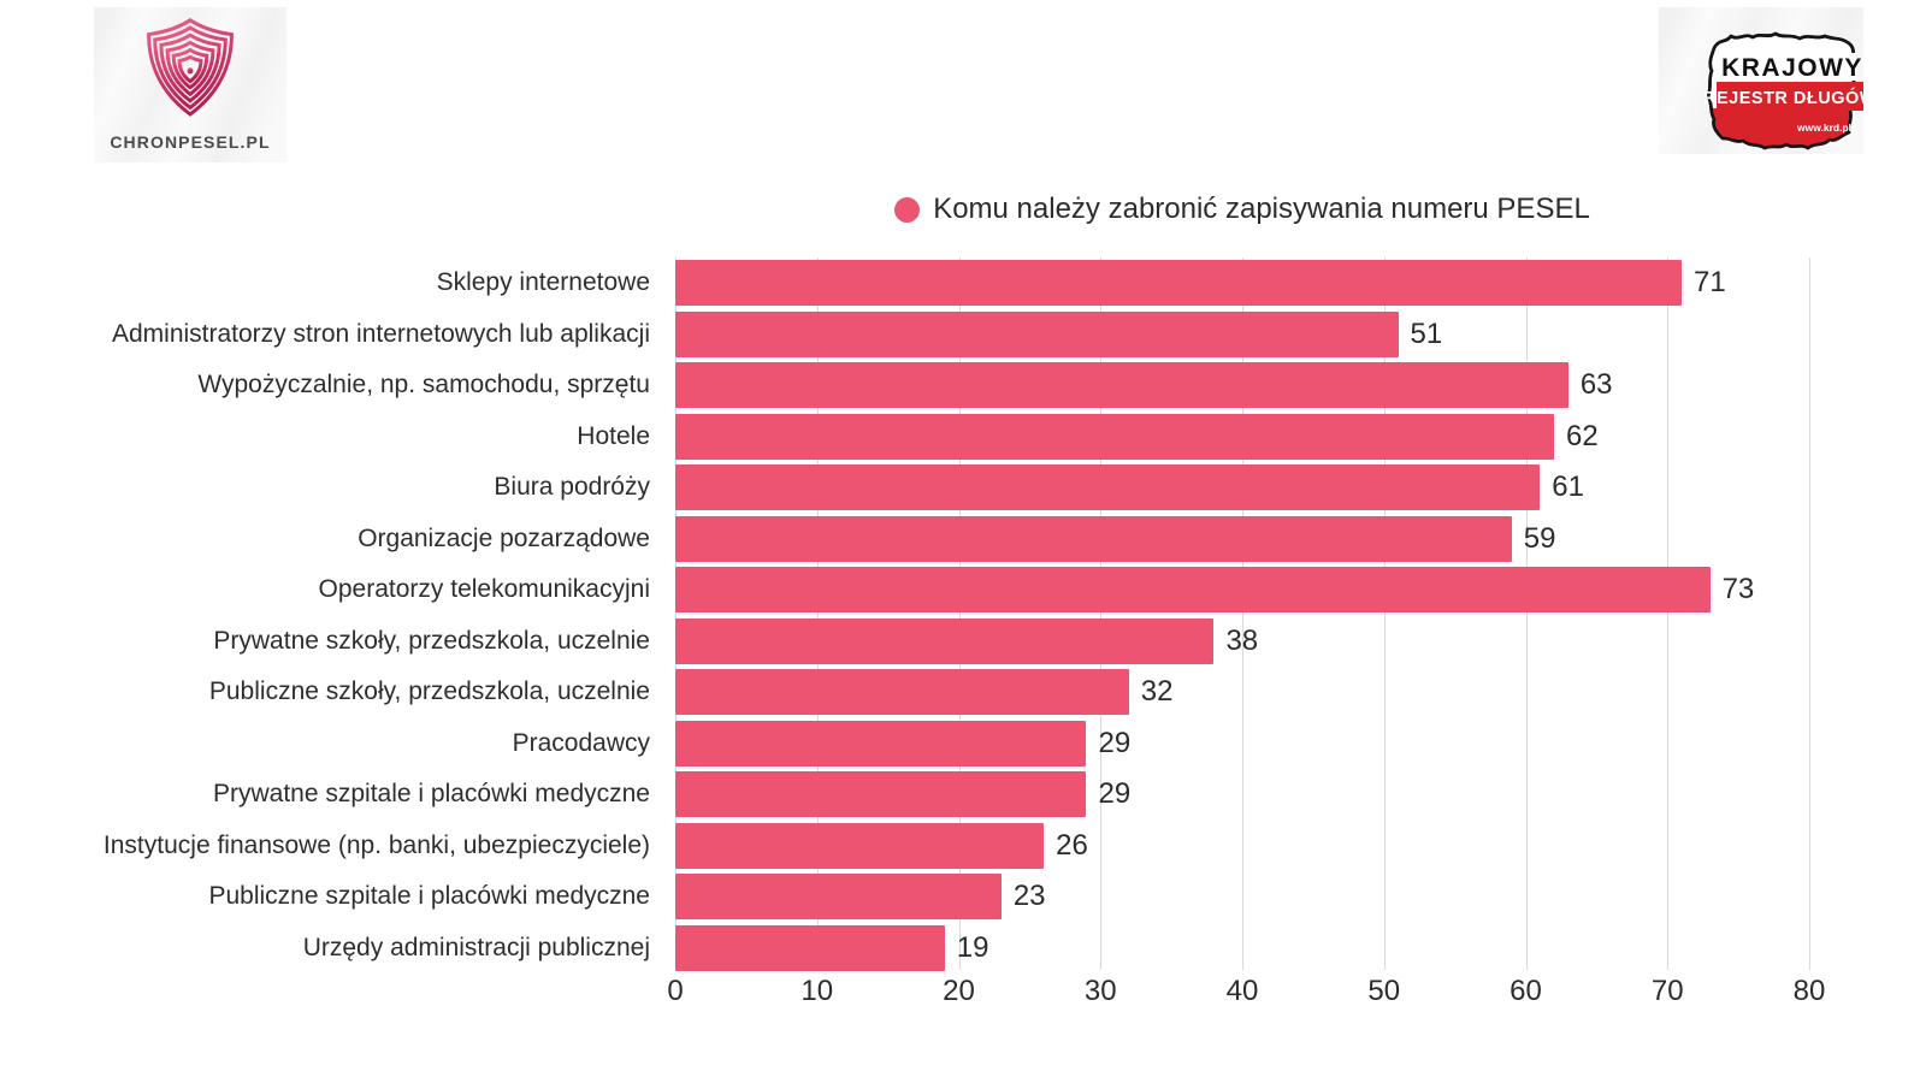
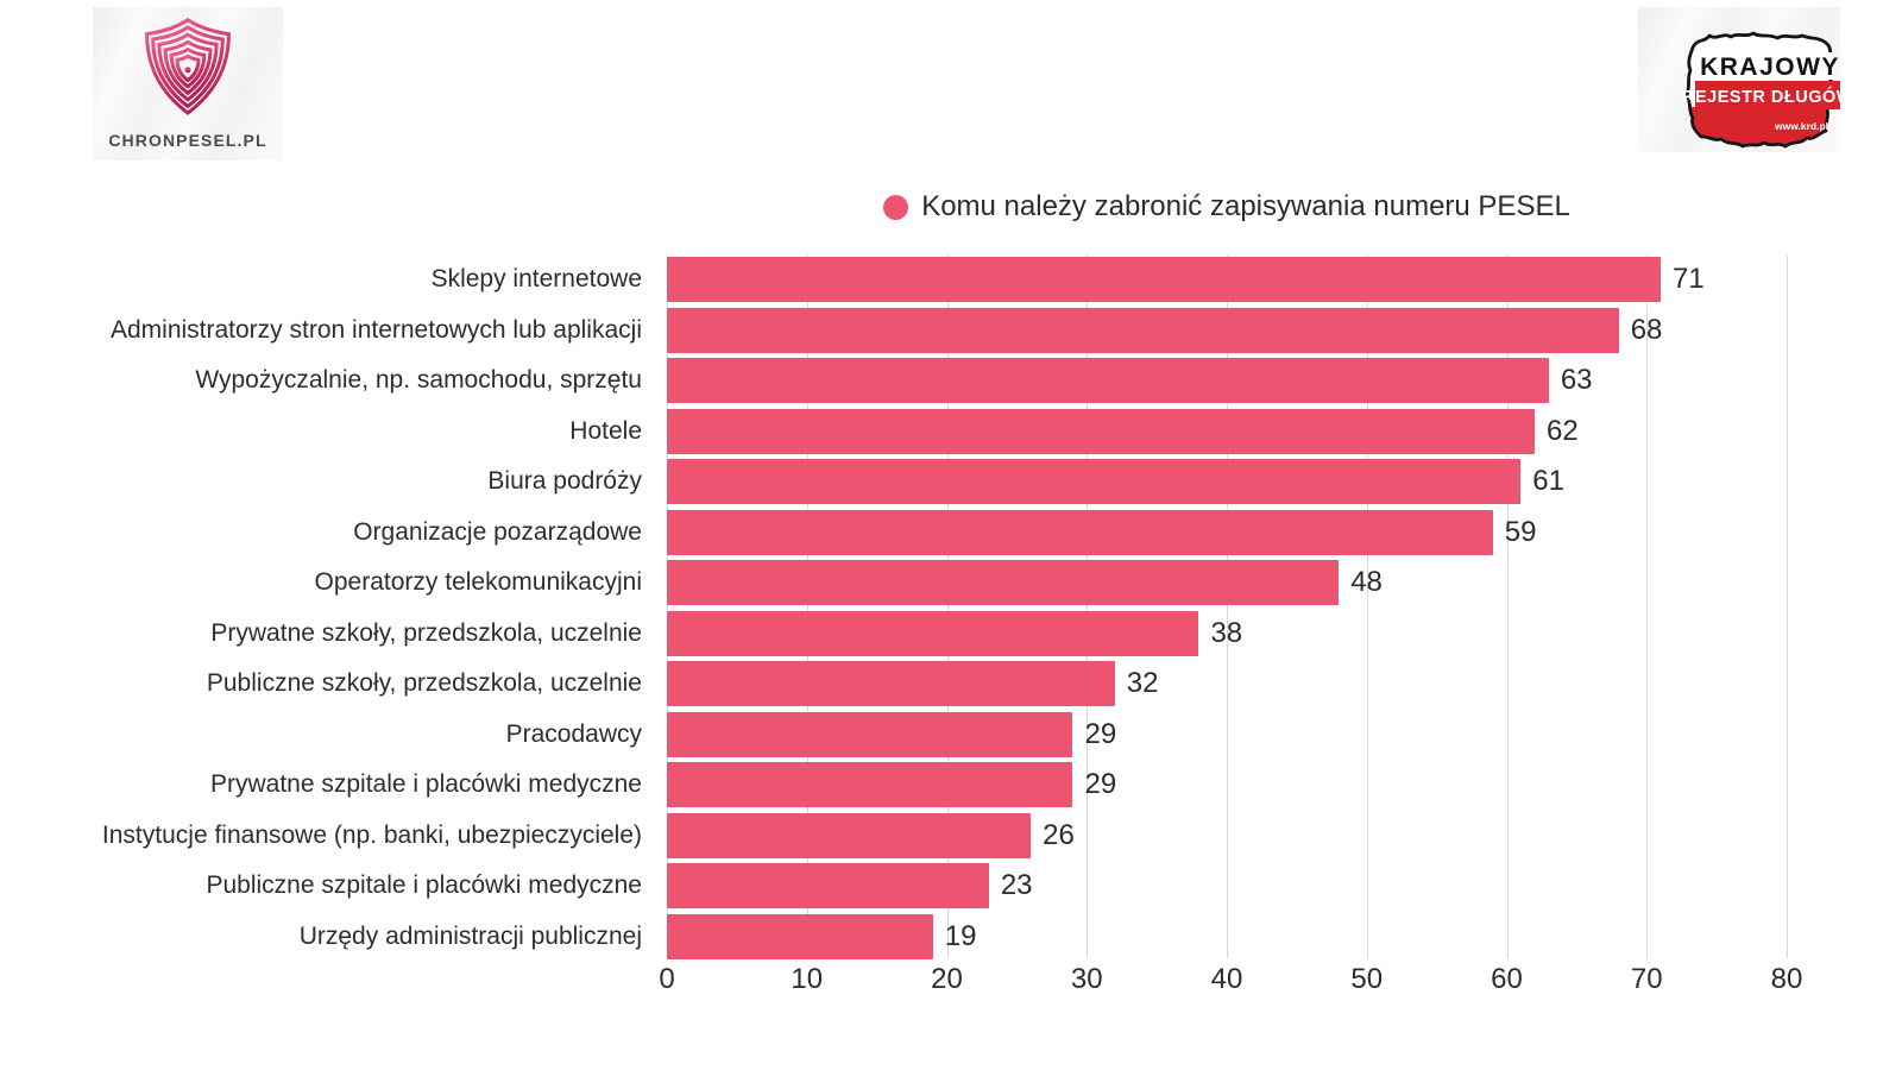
Administratorzy stron internetowych lub aplikacji: 51 -> 68
Operatorzy telekomunikacyjni: 73 -> 48
